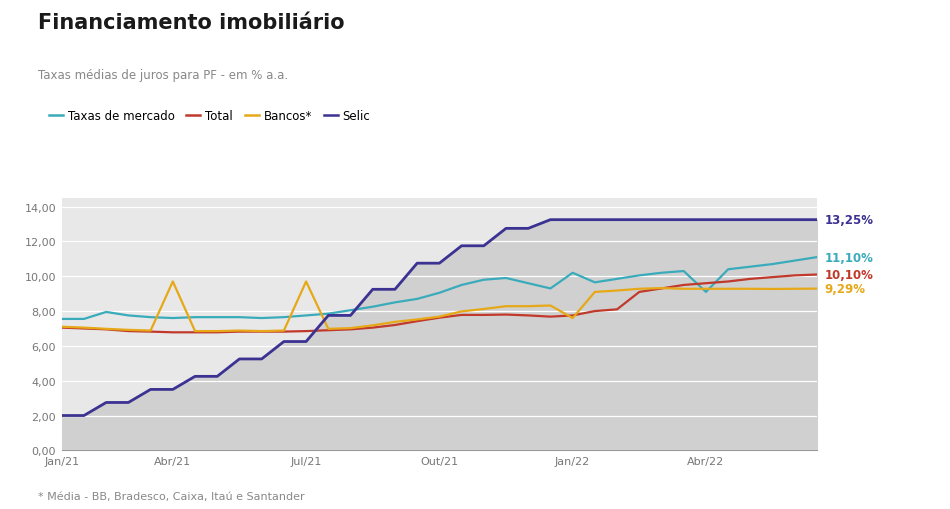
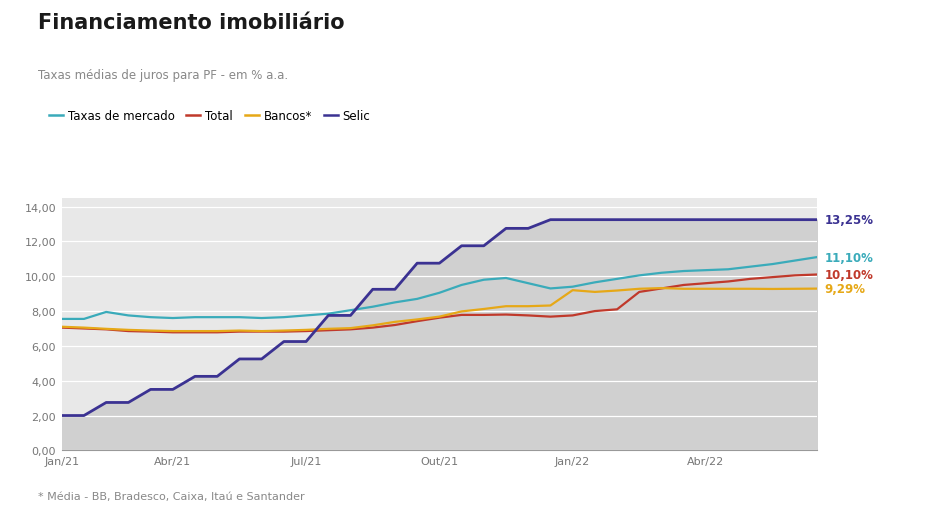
Bancos*/Abr/21: 9,7 -> 6,8
Bancos*/Jul/21: 9,7 -> 6,9
Taxas de mercado/Jan/22: 10,2 -> 9,4
Bancos*/Jan/22: 7,6 -> 9,2
Taxas de mercado/Abr/22: 9,1 -> 10,3
